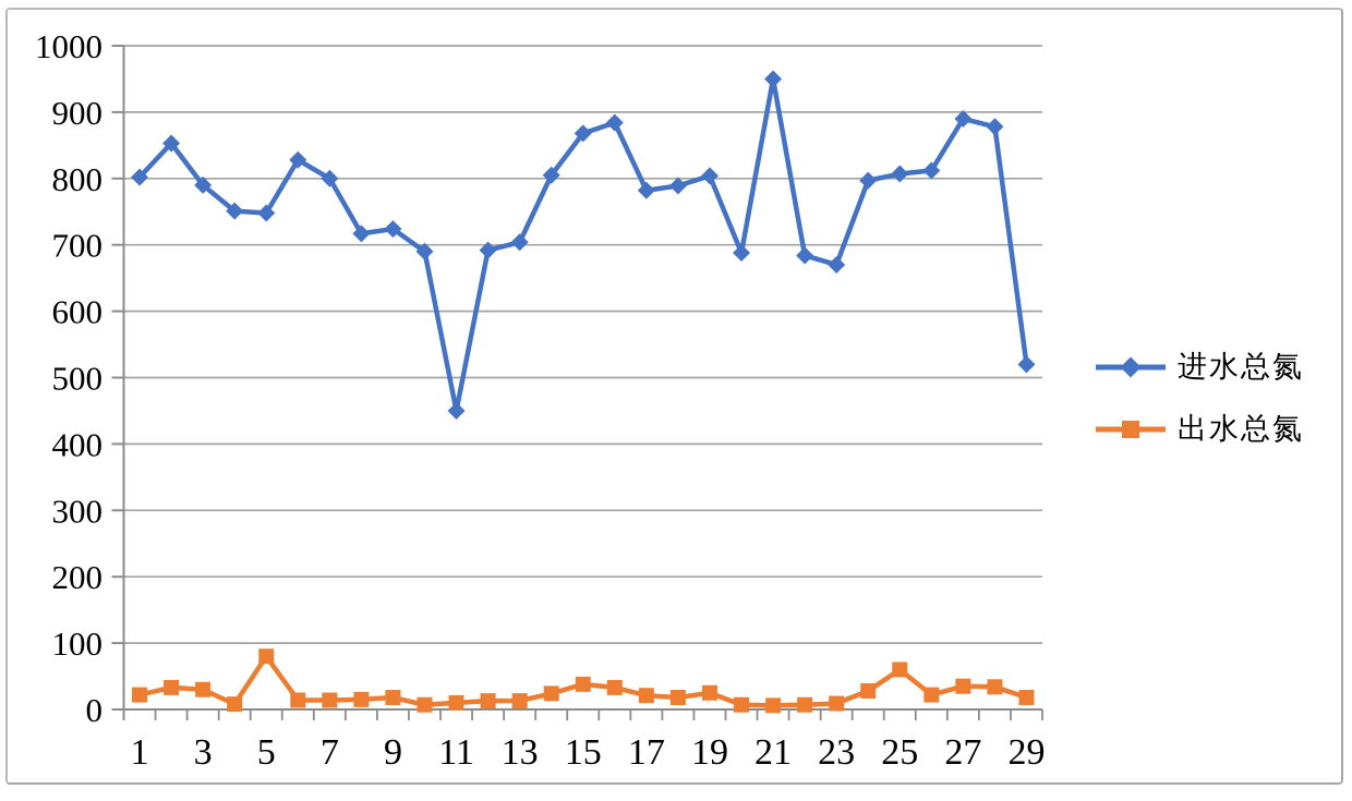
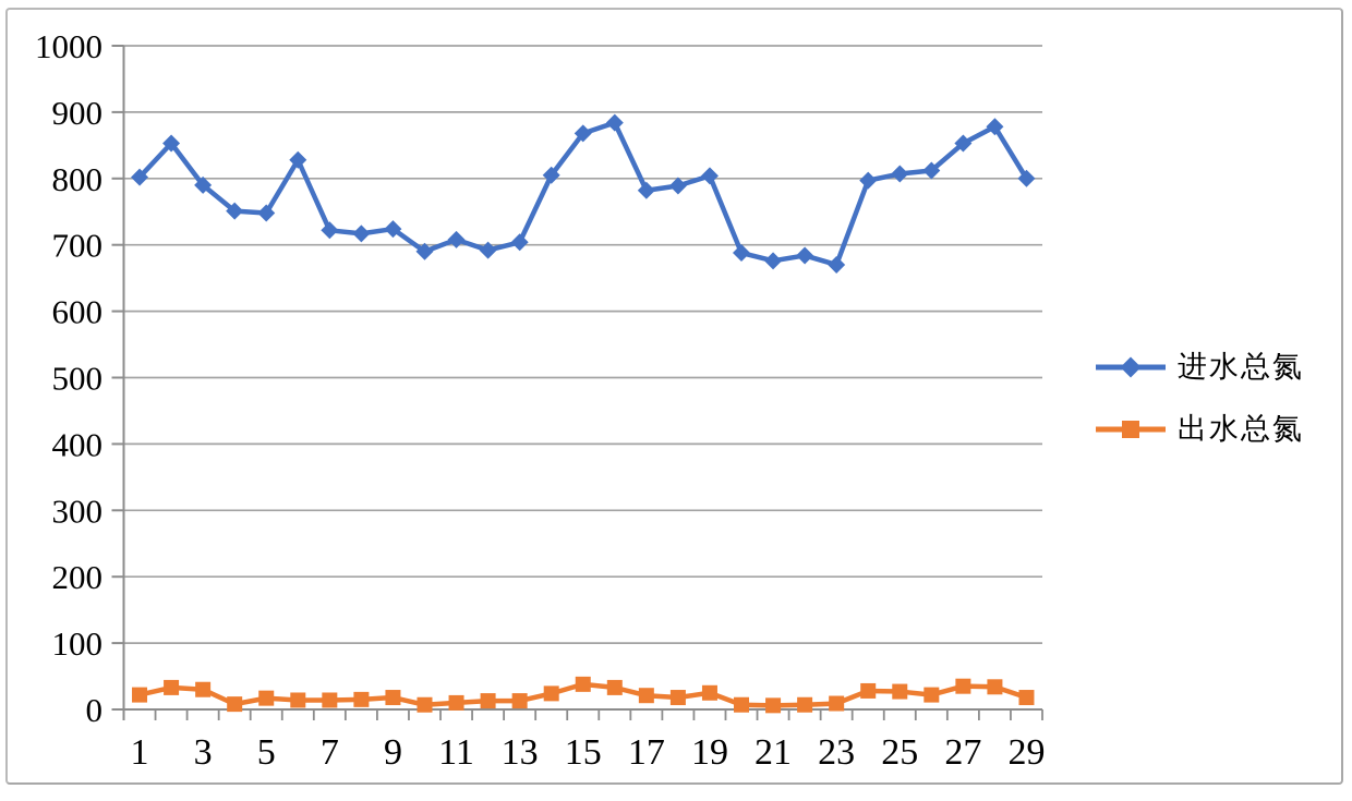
出水总氮/5: 80 -> 20
进水总氮/7: 800 -> 720
进水总氮/11: 450 -> 710
进水总氮/21: 950 -> 680
出水总氮/25: 60 -> 30
进水总氮/27: 890 -> 850
进水总氮/29: 520 -> 800
